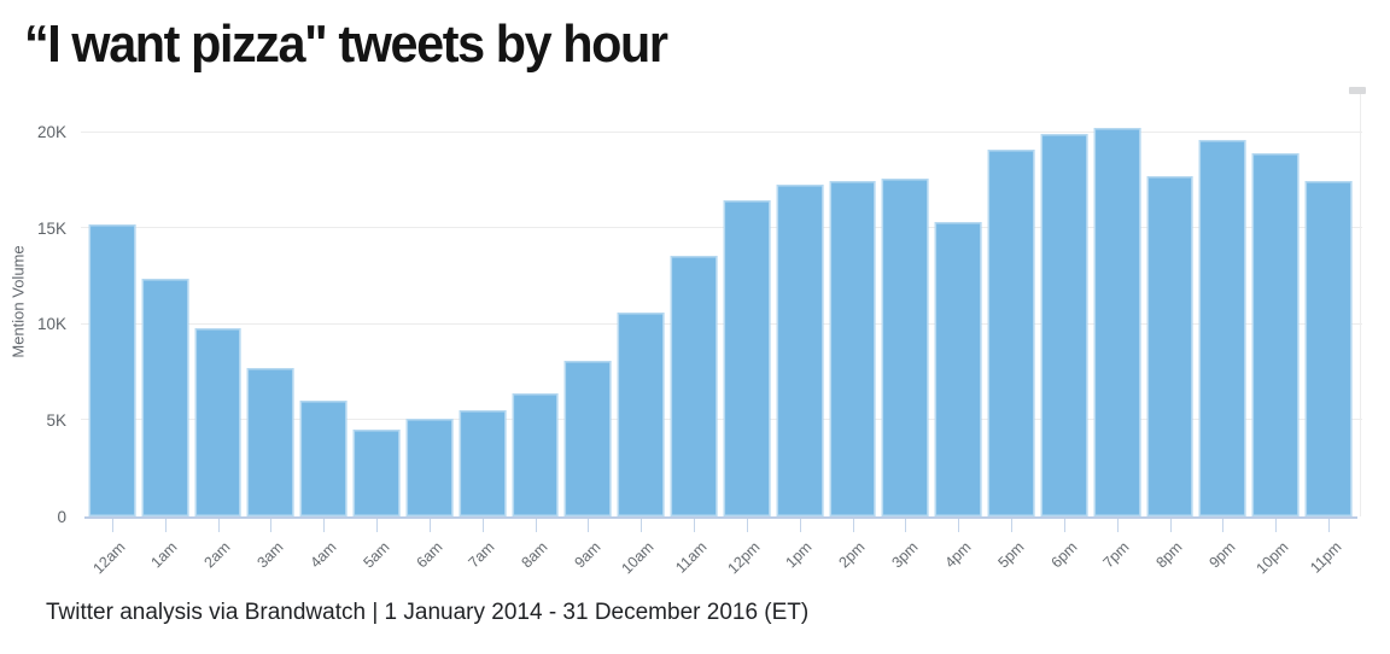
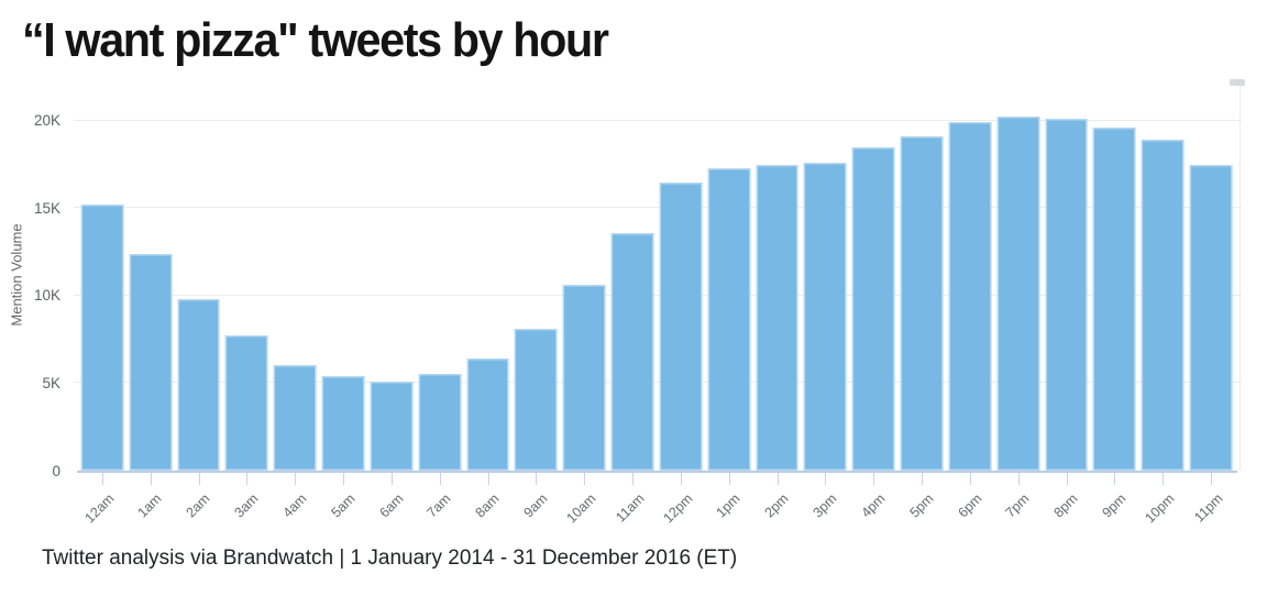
5am: 4.5K -> 5.4K
4pm: 15.3K -> 18.5K
8pm: 17.7K -> 20.1K
